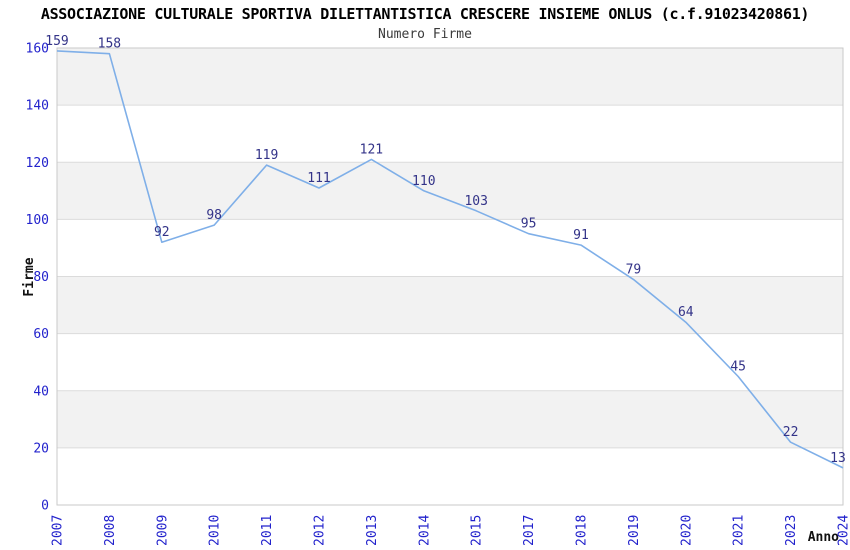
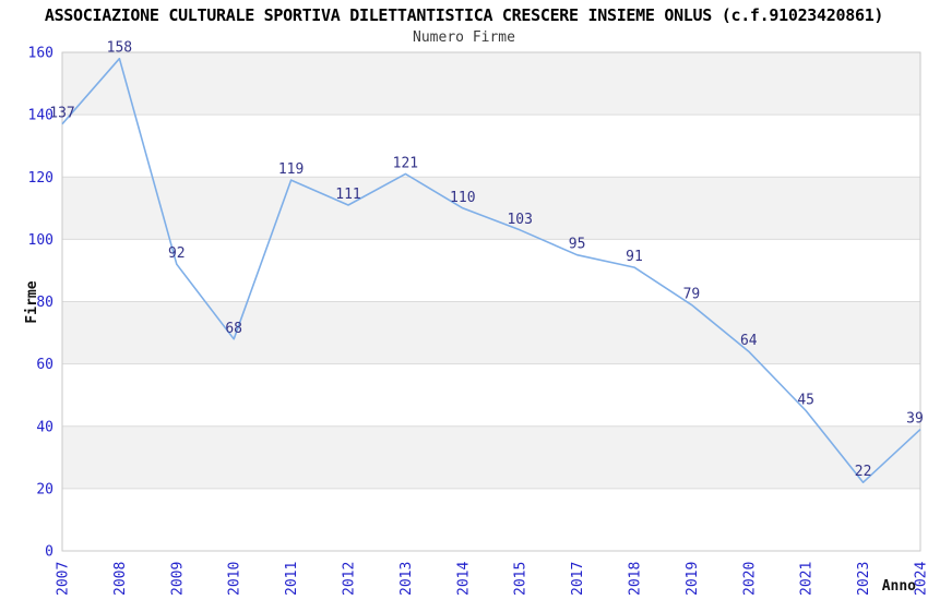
2007: 159 -> 137
2010: 98 -> 68
2024: 13 -> 39
